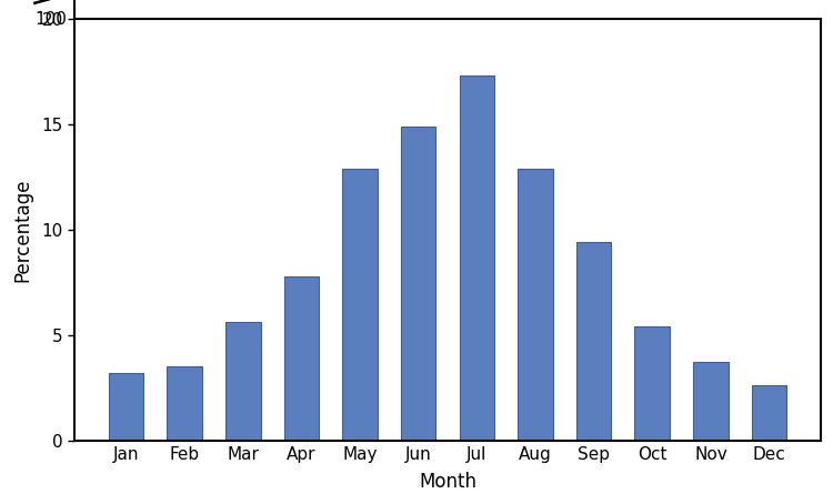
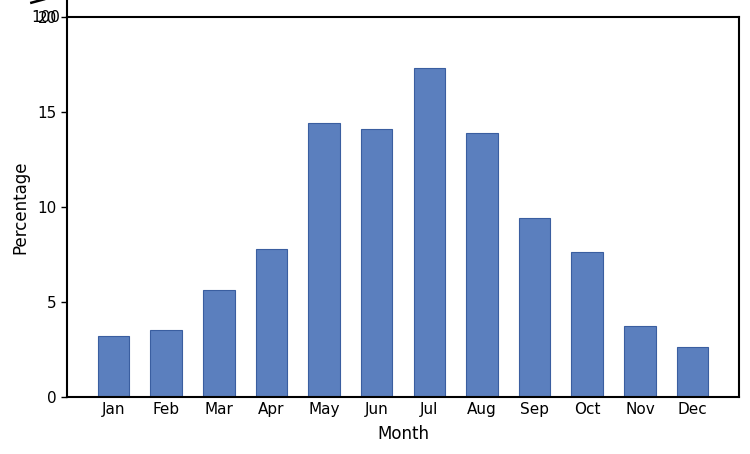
May: 12.9 -> 14.4
Jun: 14.9 -> 14.1
Aug: 12.9 -> 13.9
Oct: 5.4 -> 7.6
